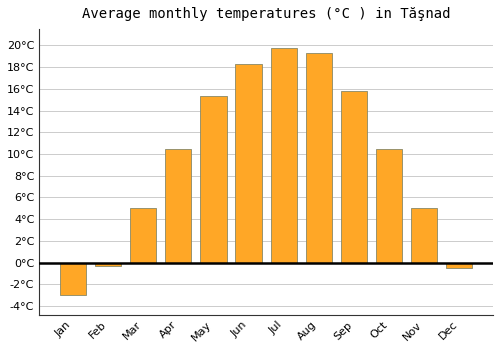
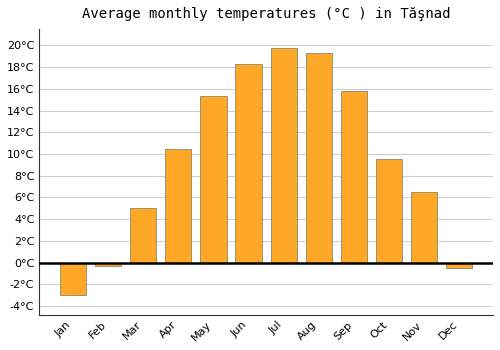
Oct: 10.5°C -> 9.5°C
Nov: 5.0°C -> 6.5°C
